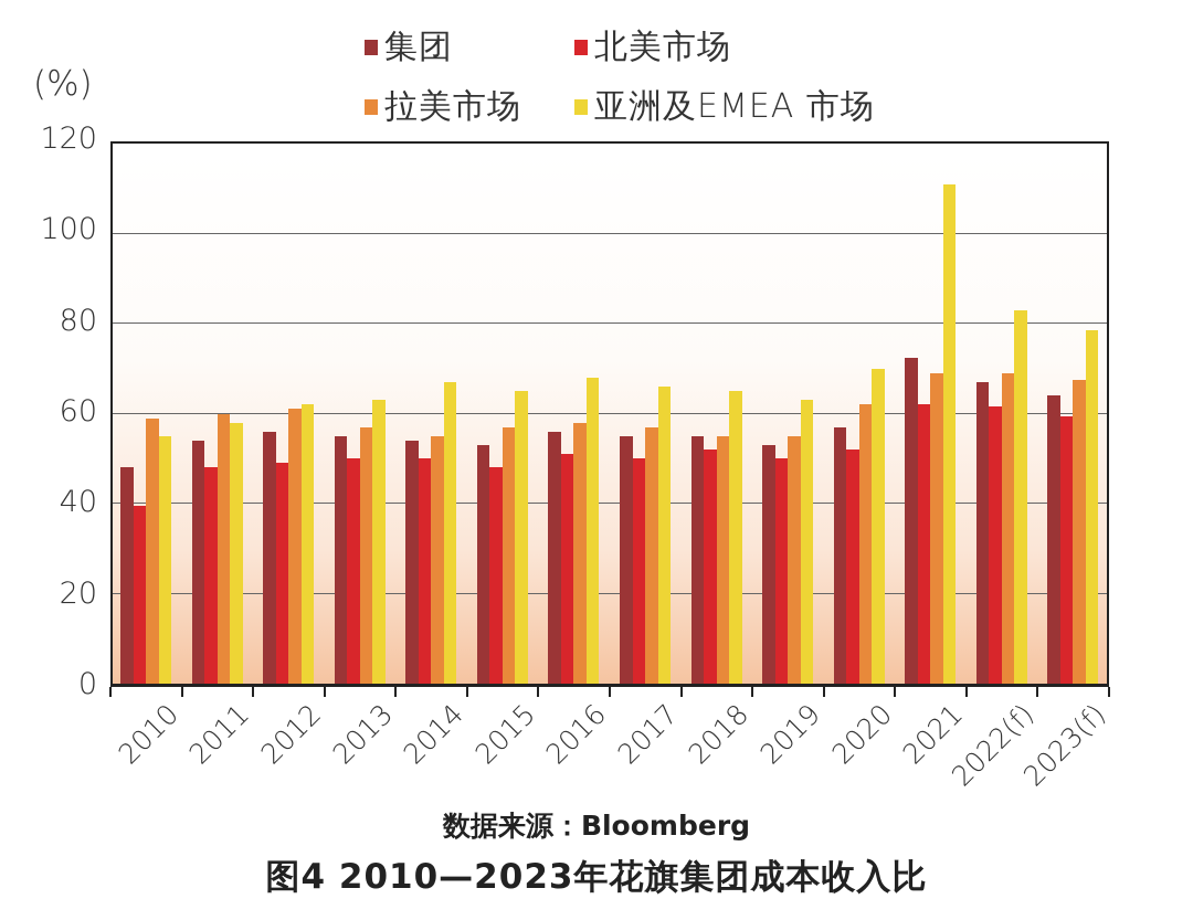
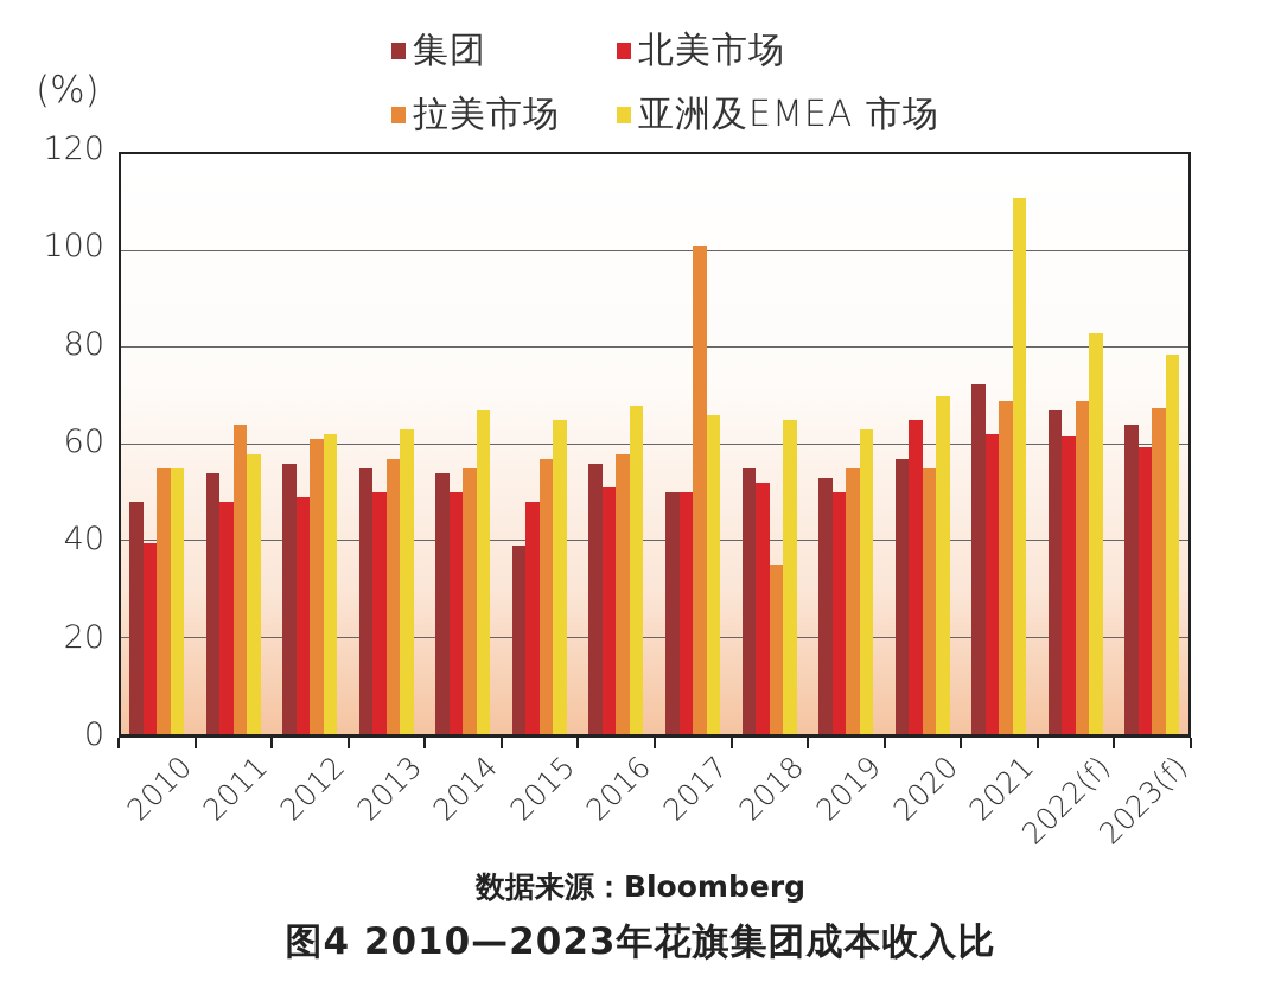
拉美市场/2010: 59 -> 55
拉美市场/2011: 60 -> 64
集团/2015: 53 -> 39
集团/2017: 55 -> 50
拉美市场/2017: 57 -> 101
拉美市场/2018: 55 -> 35
北美市场/2020: 52 -> 65
拉美市场/2020: 62 -> 55
